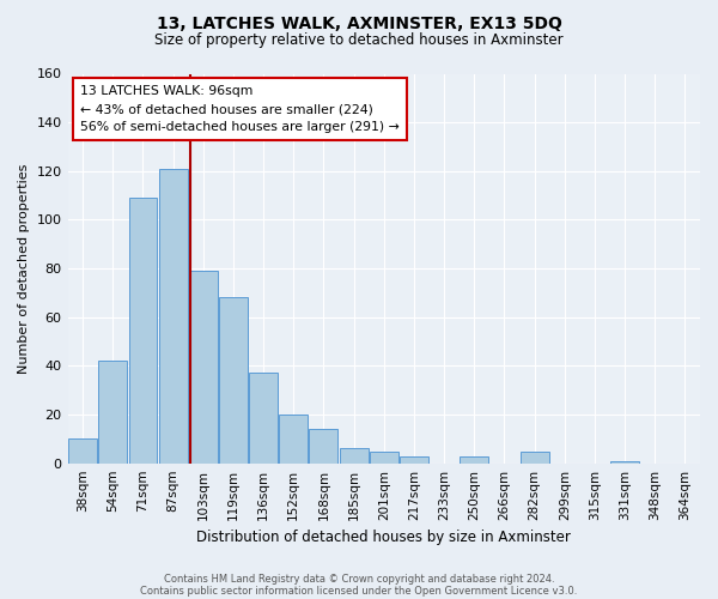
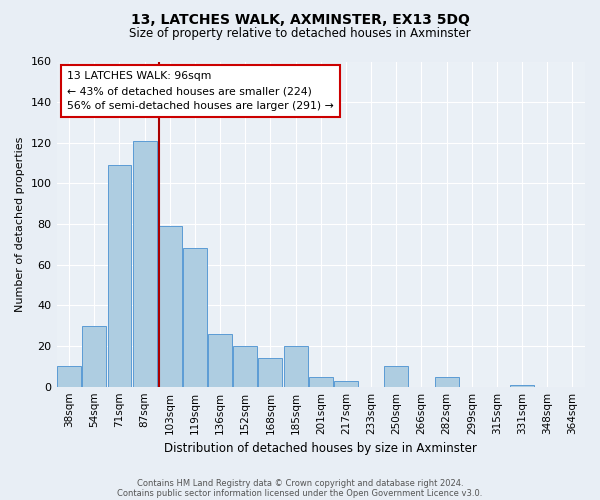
54sqm: 42 -> 30
136sqm: 37 -> 26
185sqm: 6 -> 20
250sqm: 3 -> 10
